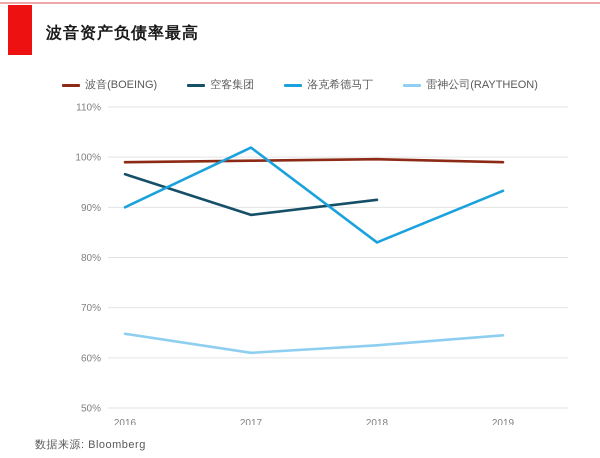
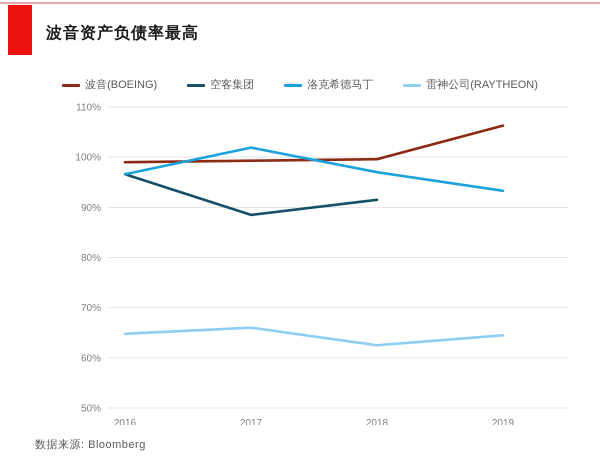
洛克希德马丁/2016: 90% -> 97%
雷神公司(RAYTHEON)/2017: 61% -> 66%
洛克希德马丁/2018: 83% -> 97%
波音(BOEING)/2019: 99% -> 106%
